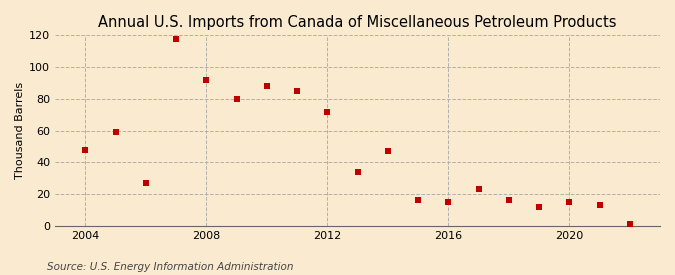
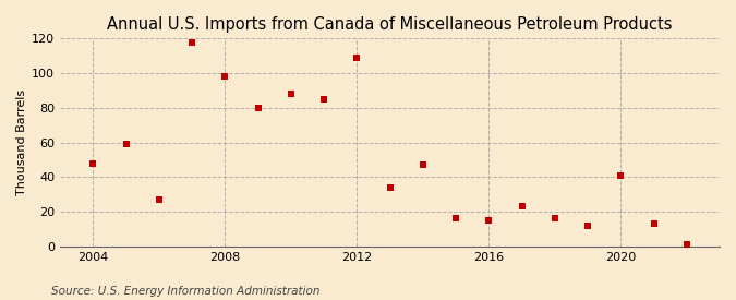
2008: 92 -> 98
2012: 72 -> 109
2020: 15 -> 41
